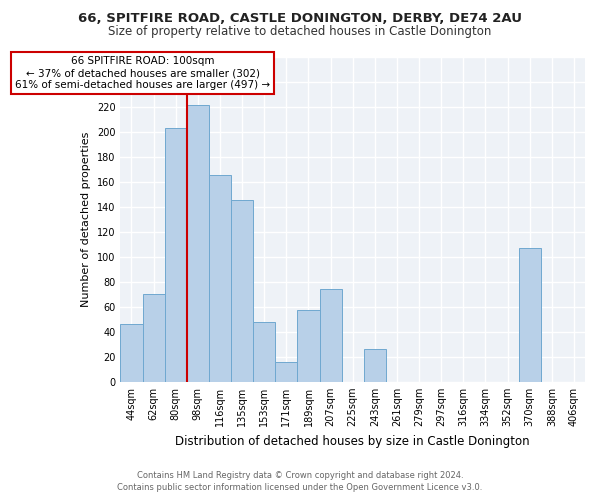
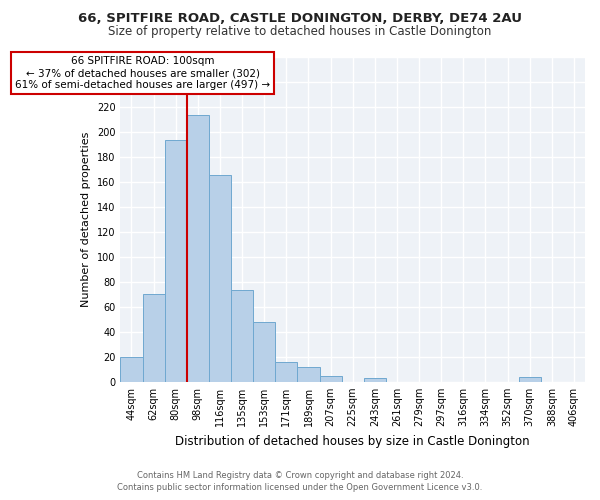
44sqm: 46 -> 20
80sqm: 203 -> 193
98sqm: 221 -> 213
135sqm: 145 -> 73
189sqm: 57 -> 12
207sqm: 74 -> 5
243sqm: 26 -> 3
370sqm: 107 -> 4
